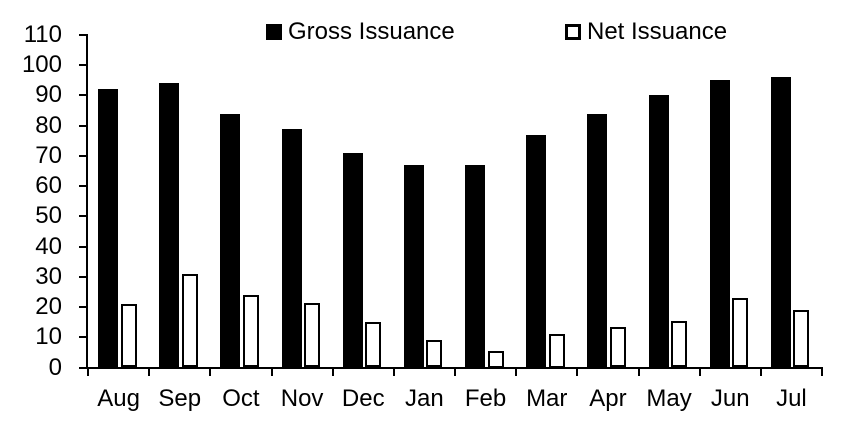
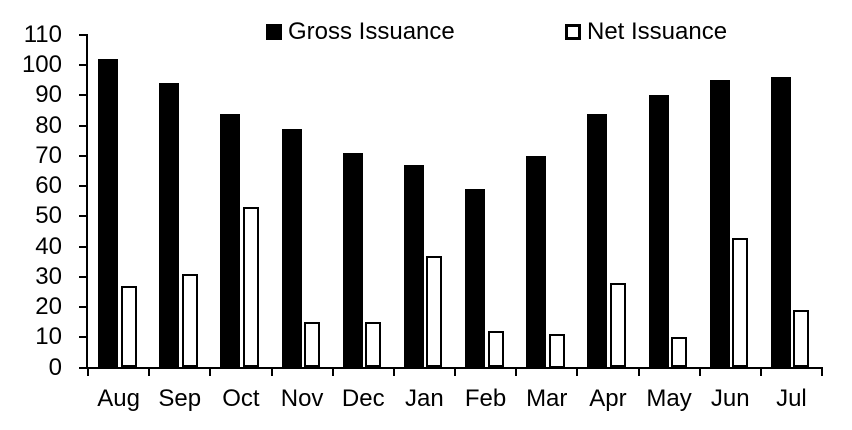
Gross Issuance/Aug: 92 -> 102
Net Issuance/Aug: 21 -> 27
Net Issuance/Oct: 24 -> 53
Net Issuance/Nov: 22 -> 15
Net Issuance/Jan: 9 -> 37
Gross Issuance/Feb: 67 -> 59
Net Issuance/Feb: 6 -> 12
Gross Issuance/Mar: 77 -> 70
Net Issuance/Apr: 14 -> 28
Net Issuance/May: 16 -> 10
Net Issuance/Jun: 23 -> 43
